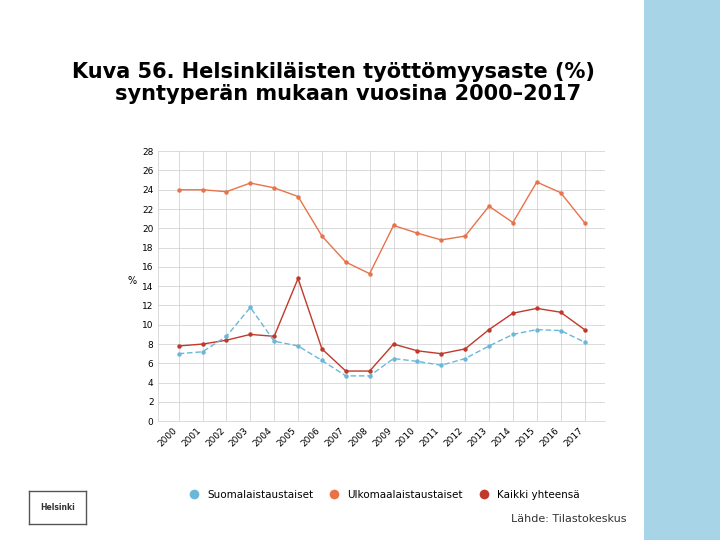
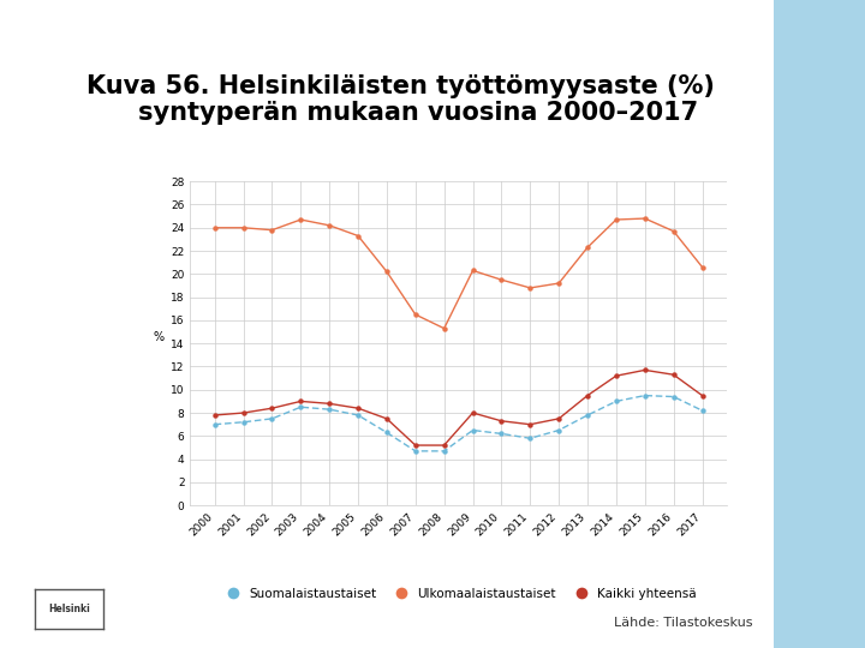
Suomalaistaustaiset/2002: 8.8 -> 7.5
Suomalaistaustaiset/2003: 11.8 -> 8.5
Kaikki yhteensä/2005: 14.8 -> 8.4
Ulkomaalaistaustaiset/2006: 19.2 -> 20.2
Ulkomaalaistaustaiset/2014: 20.6 -> 24.7
